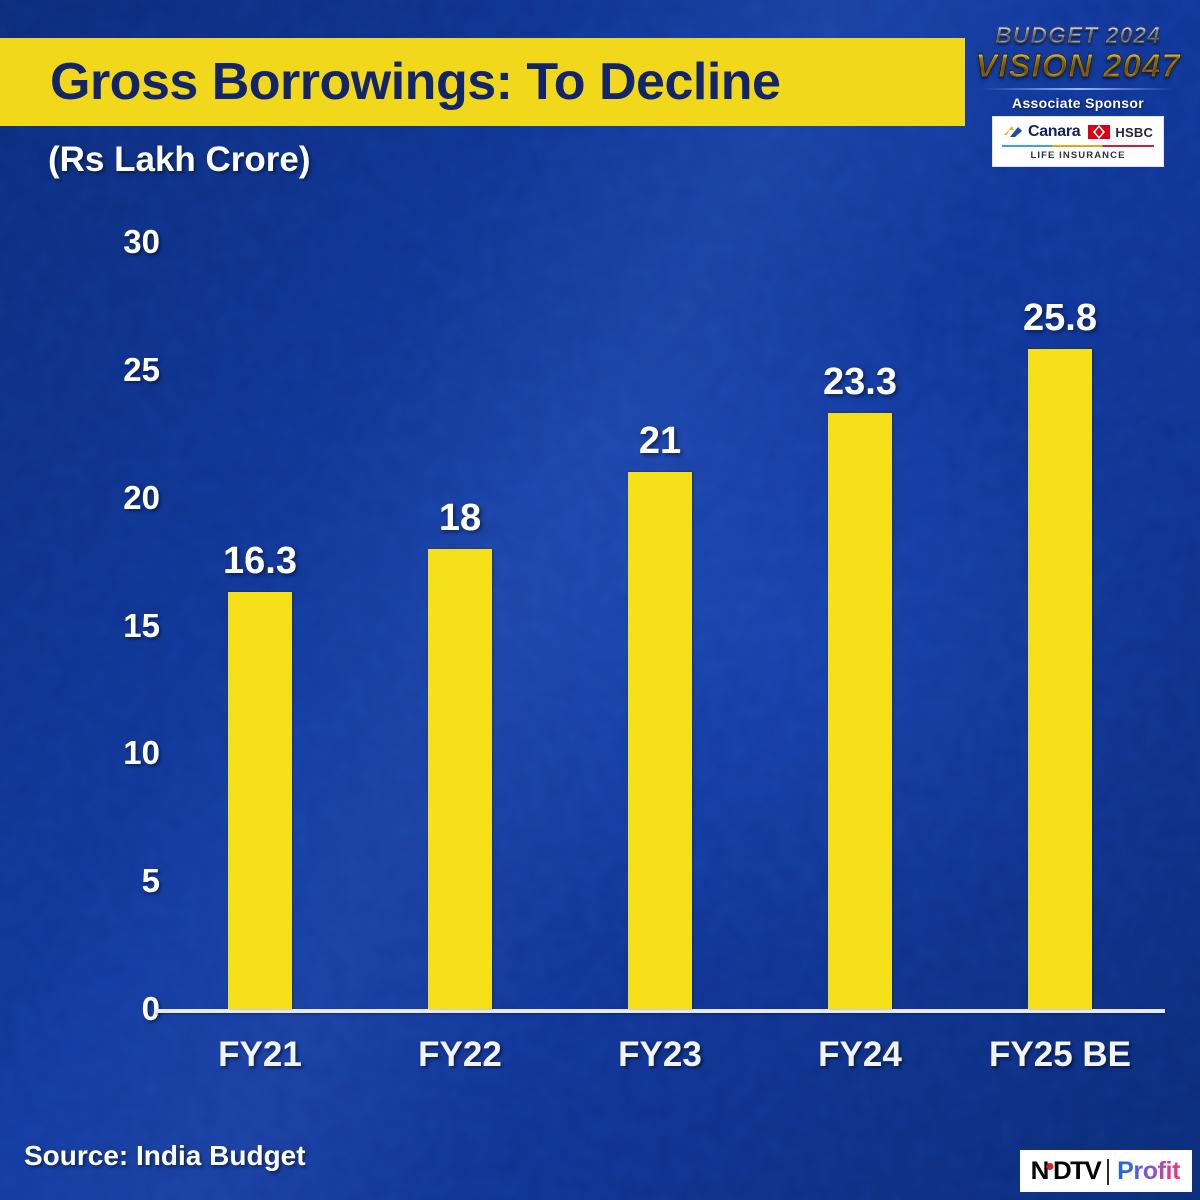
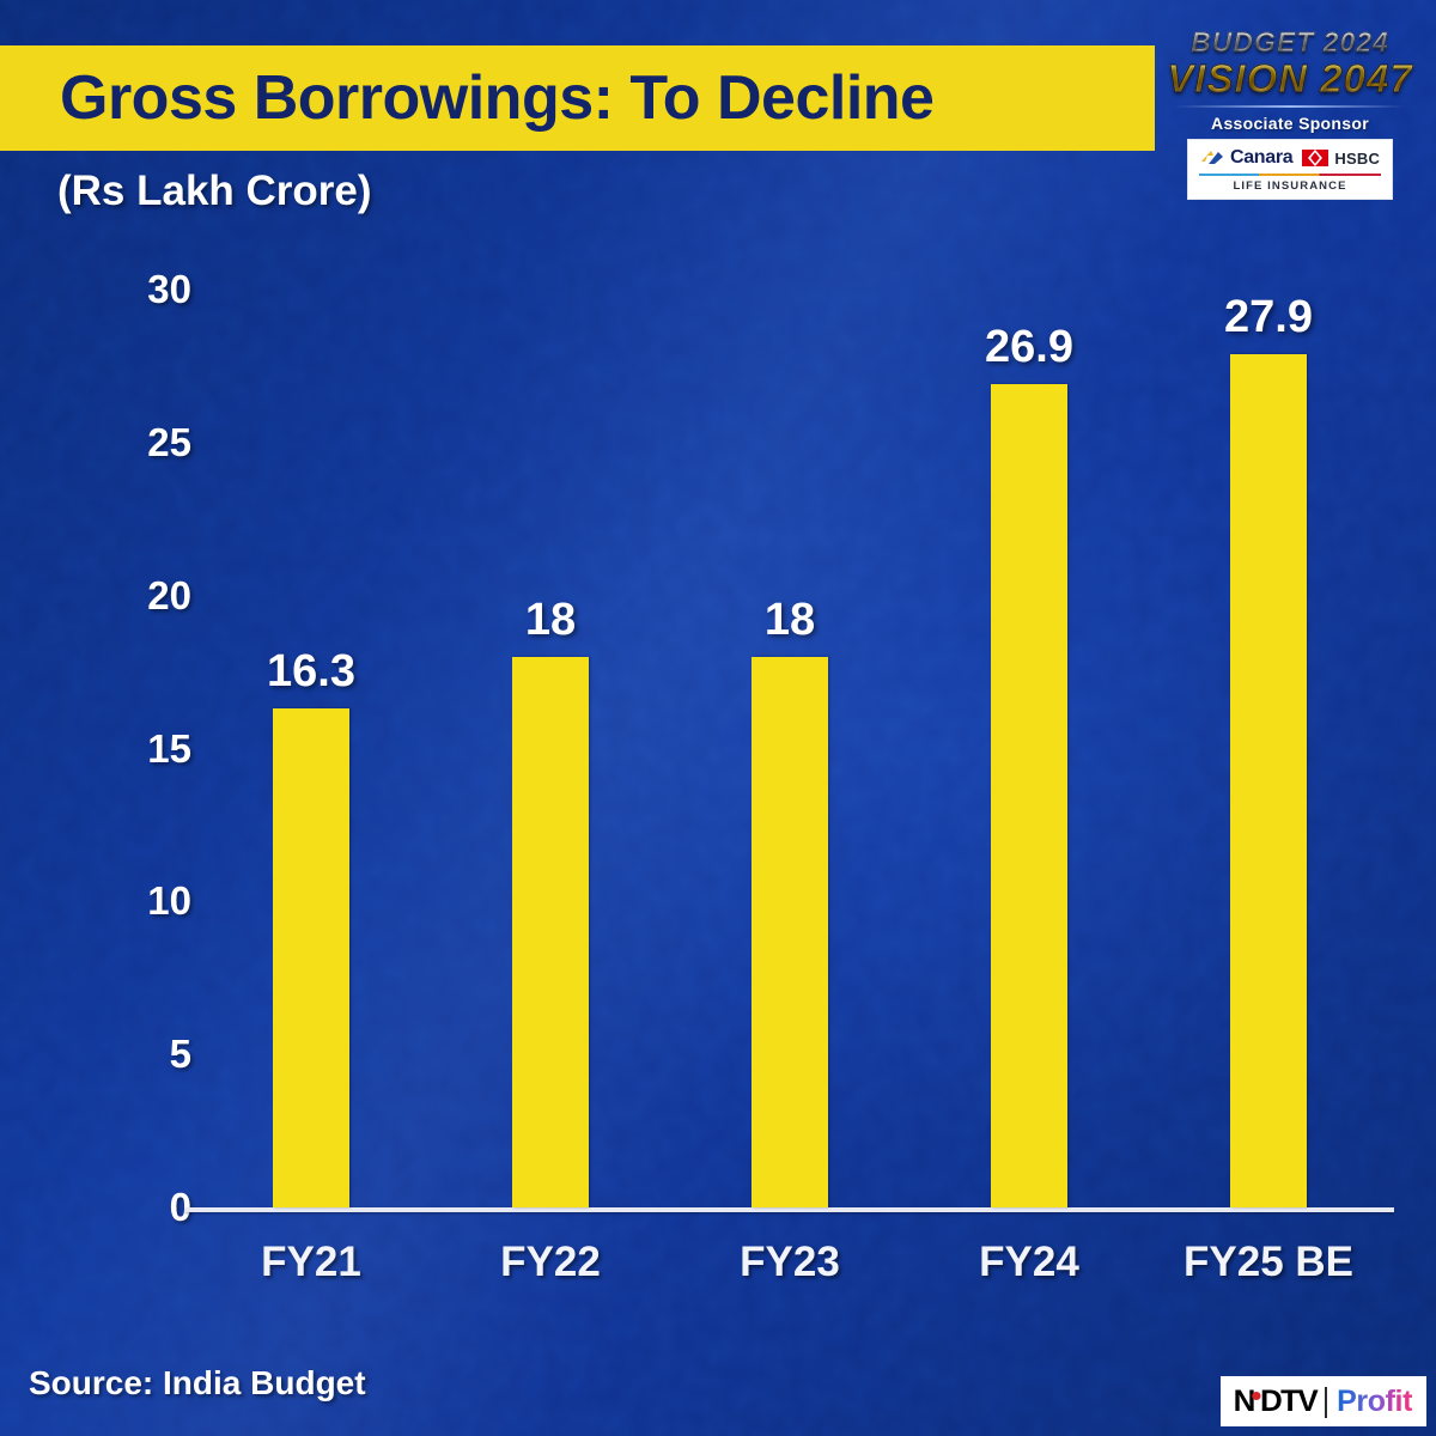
FY23: 21 -> 18
FY24: 23.3 -> 26.9
FY25 BE: 25.8 -> 27.9
